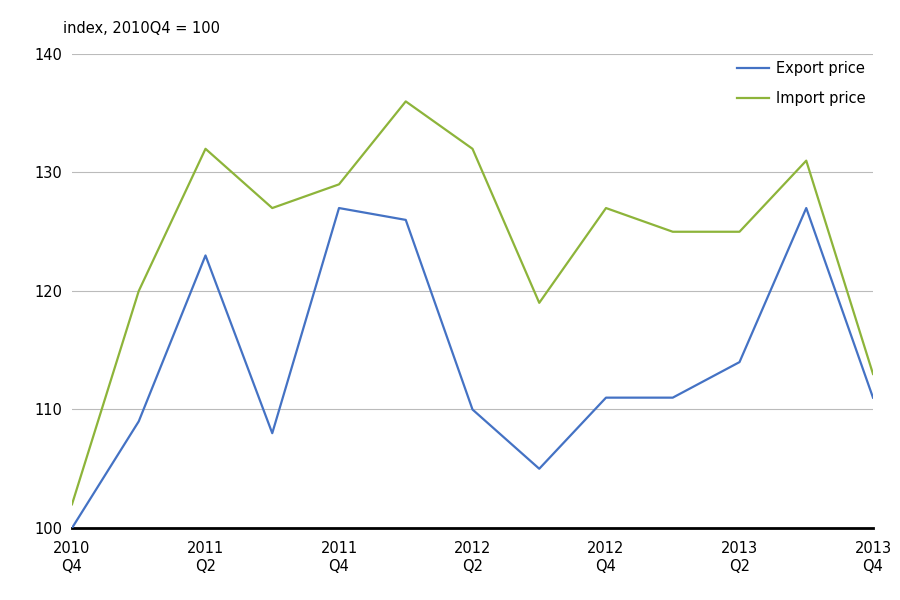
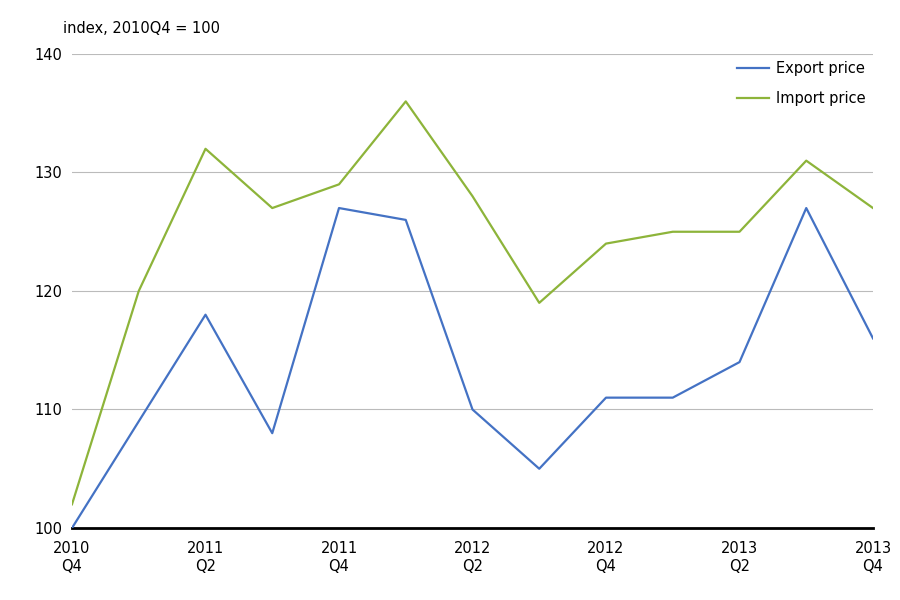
Export price/2011 Q2: 123 -> 118
Import price/2012 Q2: 132 -> 128
Import price/2012 Q4: 127 -> 124
Export price/2013 Q4: 111 -> 116
Import price/2013 Q4: 113 -> 127
